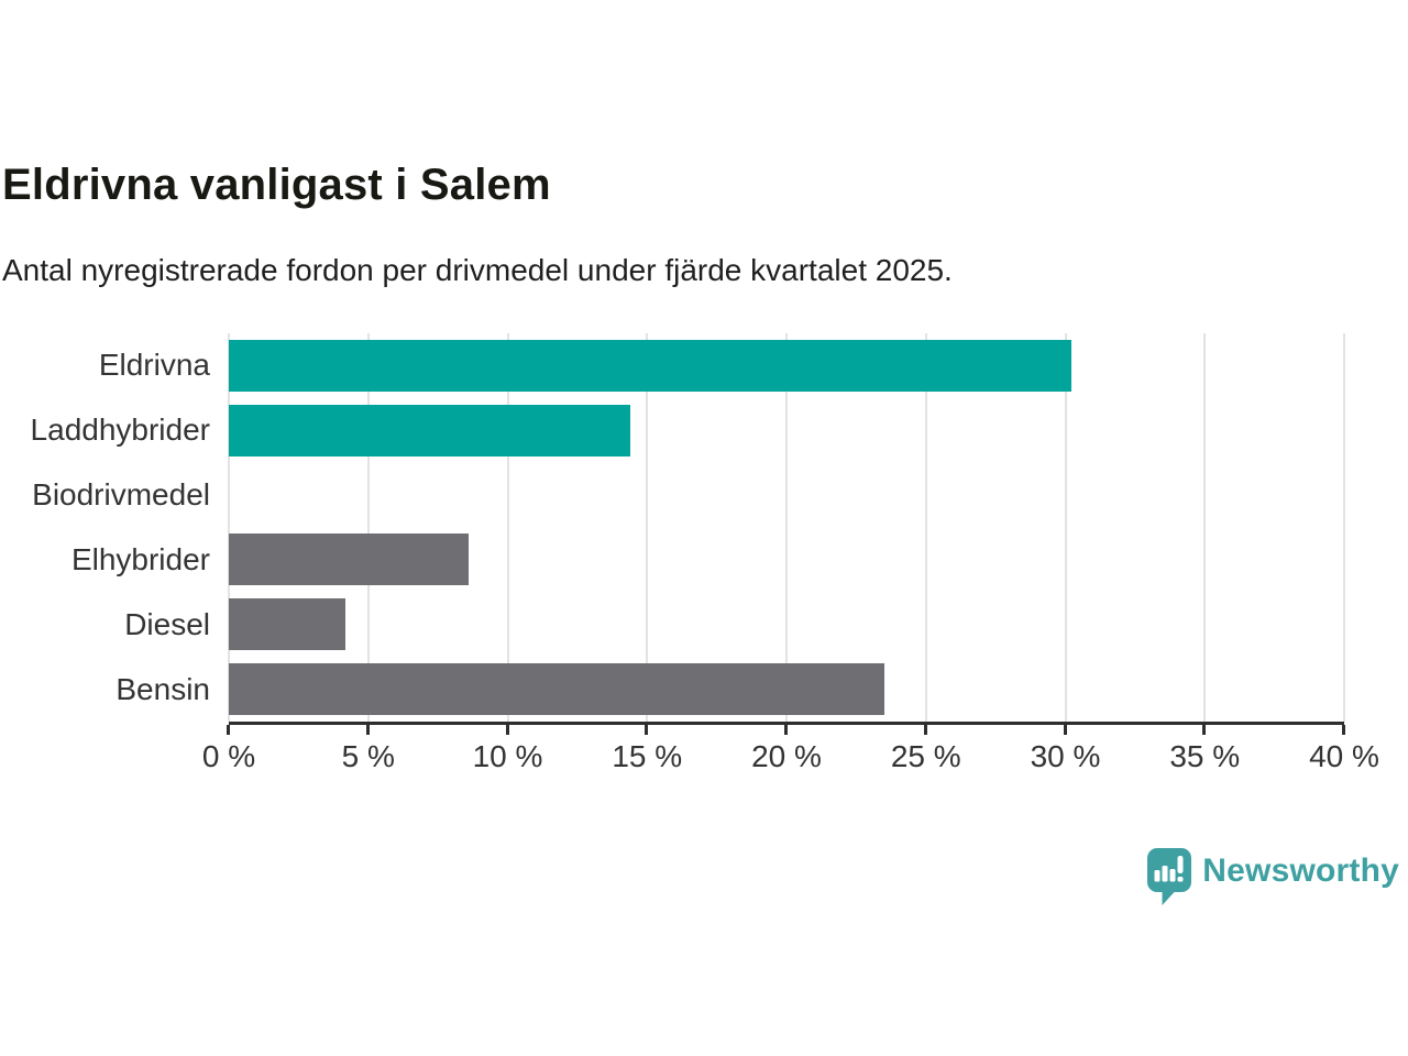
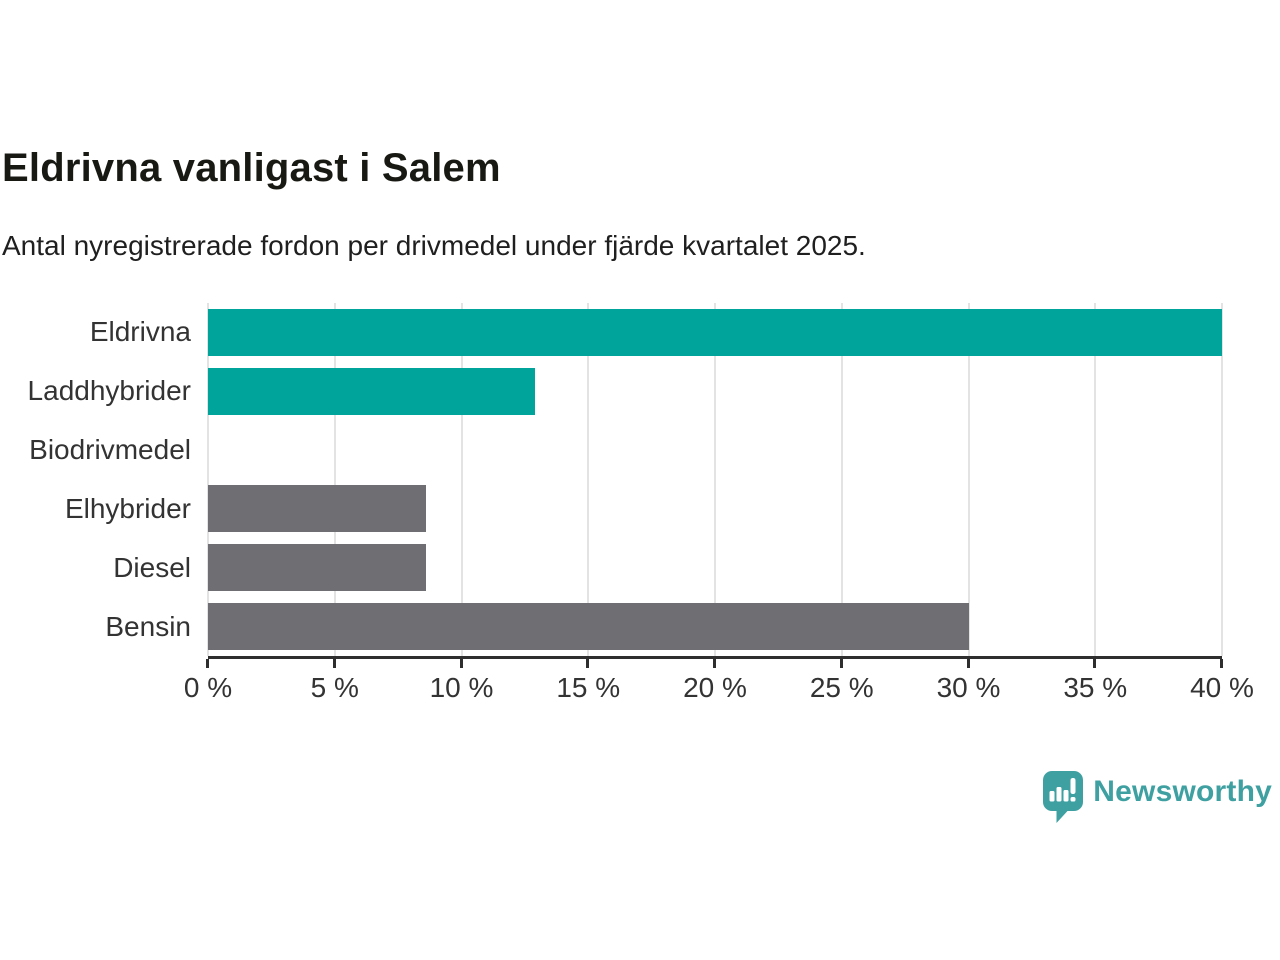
Eldrivna: 30.2% -> 40.0%
Laddhybrider: 14.4% -> 12.9%
Diesel: 4.2% -> 8.6%
Bensin: 23.5% -> 30.0%
